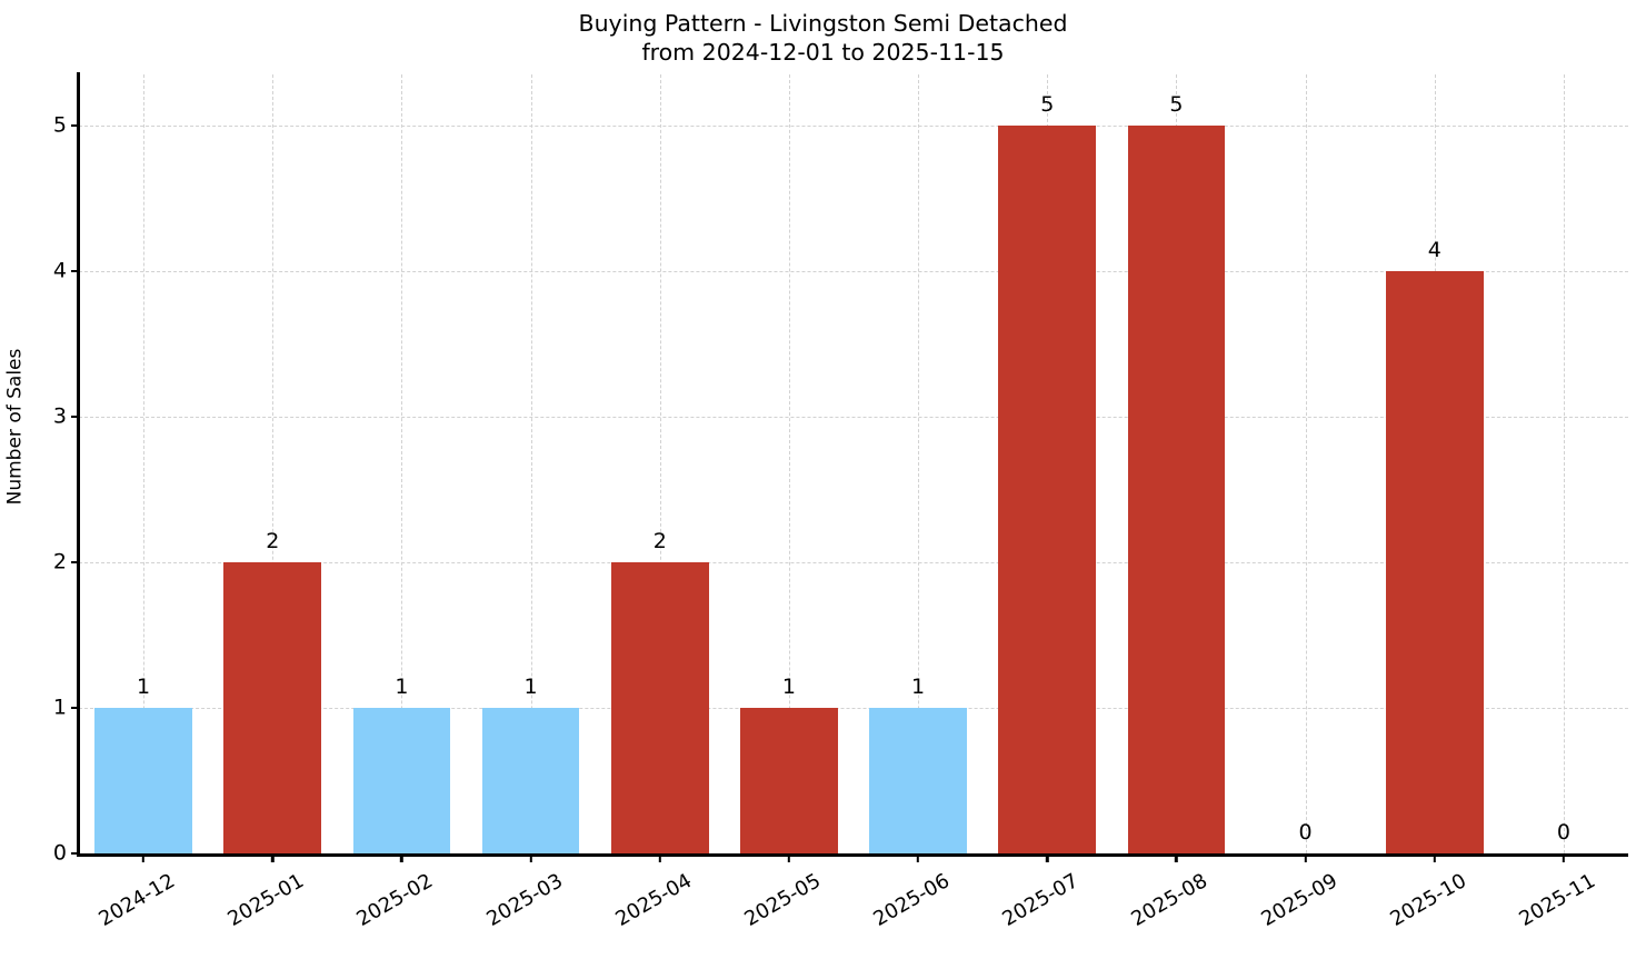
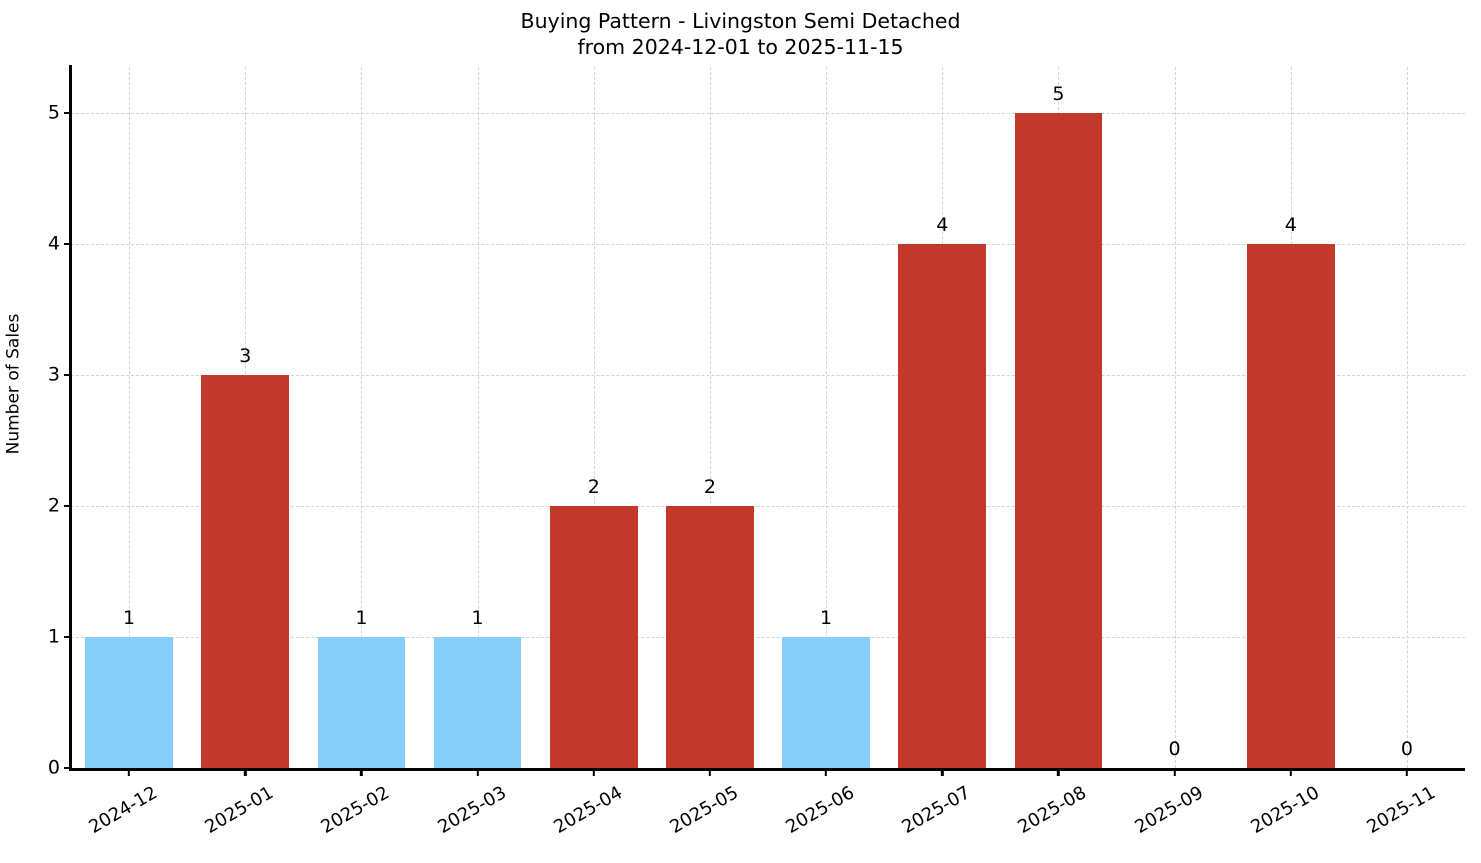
2025-01: 2 -> 3
2025-05: 1 -> 2
2025-07: 5 -> 4
